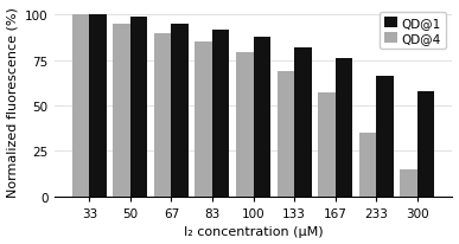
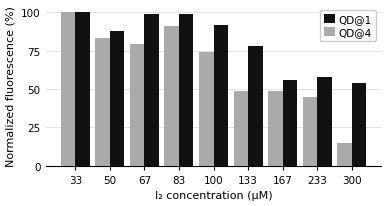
QD@4/50: 95 -> 83
QD@1/50: 99 -> 88
QD@4/67: 90 -> 79
QD@1/67: 95 -> 99
QD@4/83: 85 -> 91
QD@1/83: 92 -> 99
QD@4/100: 79 -> 74
QD@1/100: 88 -> 92
QD@4/133: 69 -> 49
QD@1/133: 82 -> 78
QD@4/167: 57 -> 49
QD@1/167: 76 -> 56
QD@4/233: 35 -> 45
QD@1/233: 66 -> 58
QD@1/300: 58 -> 54
